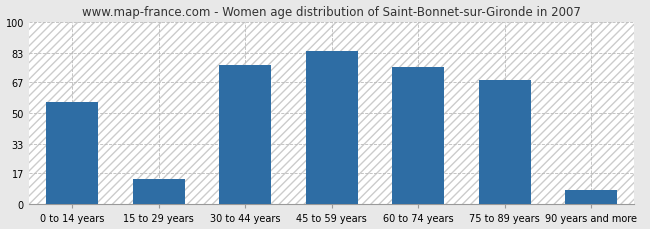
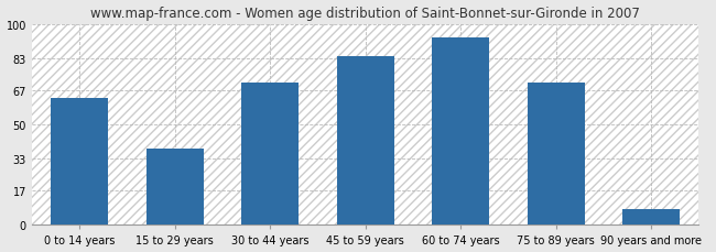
0 to 14 years: 56 -> 63
15 to 29 years: 14 -> 38
30 to 44 years: 76 -> 71
60 to 74 years: 75 -> 93
75 to 89 years: 68 -> 71
